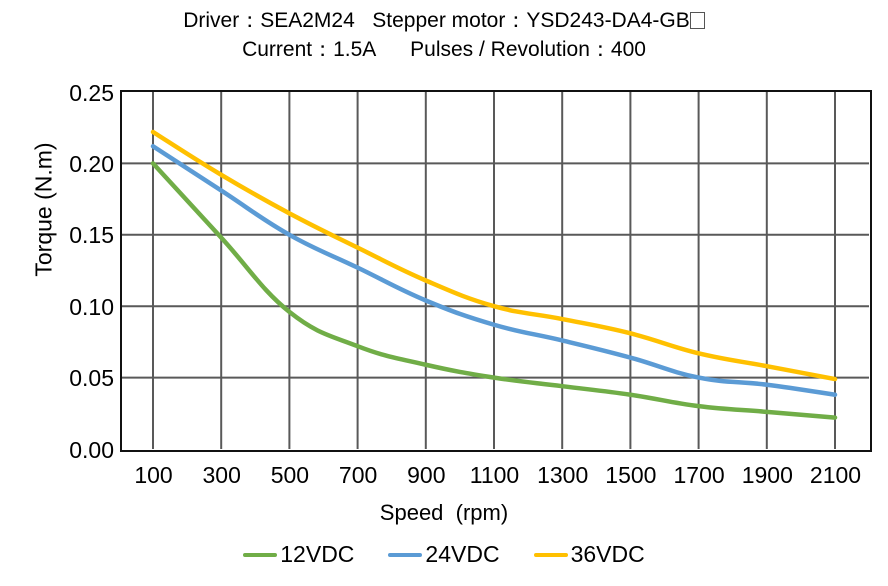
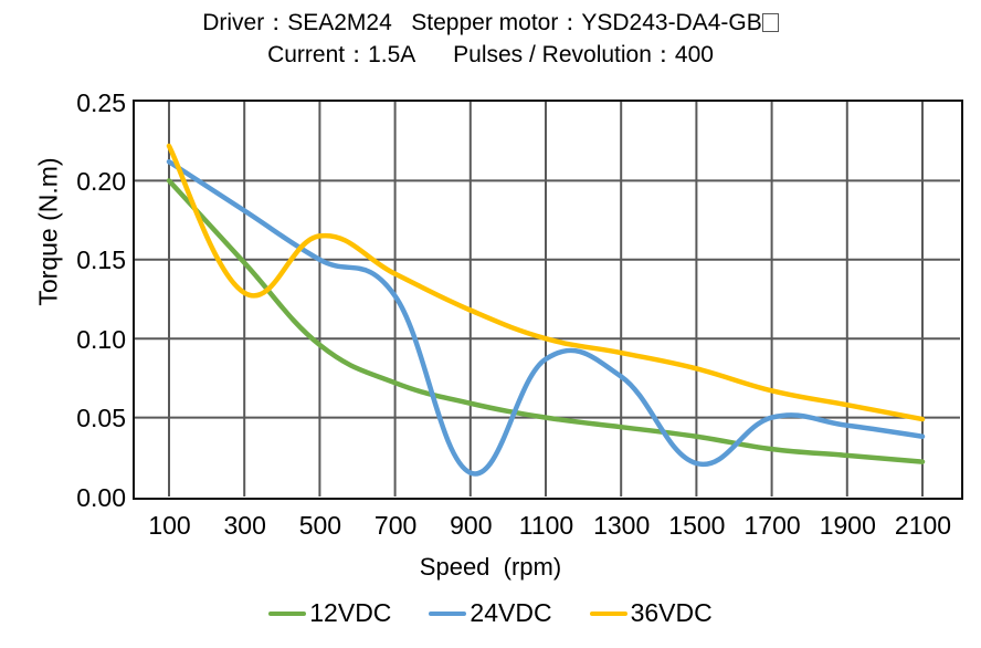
36VDC/300: 0.192 -> 0.129
24VDC/900: 0.104 -> 0.015
24VDC/1500: 0.064 -> 0.021
